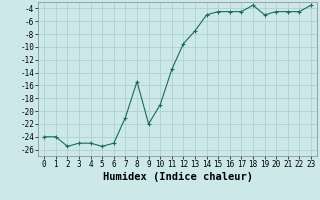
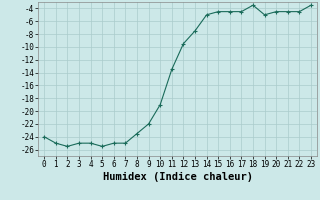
1: -24.0 -> -25.0
7: -21.0 -> -25.0
8: -15.4 -> -23.5
